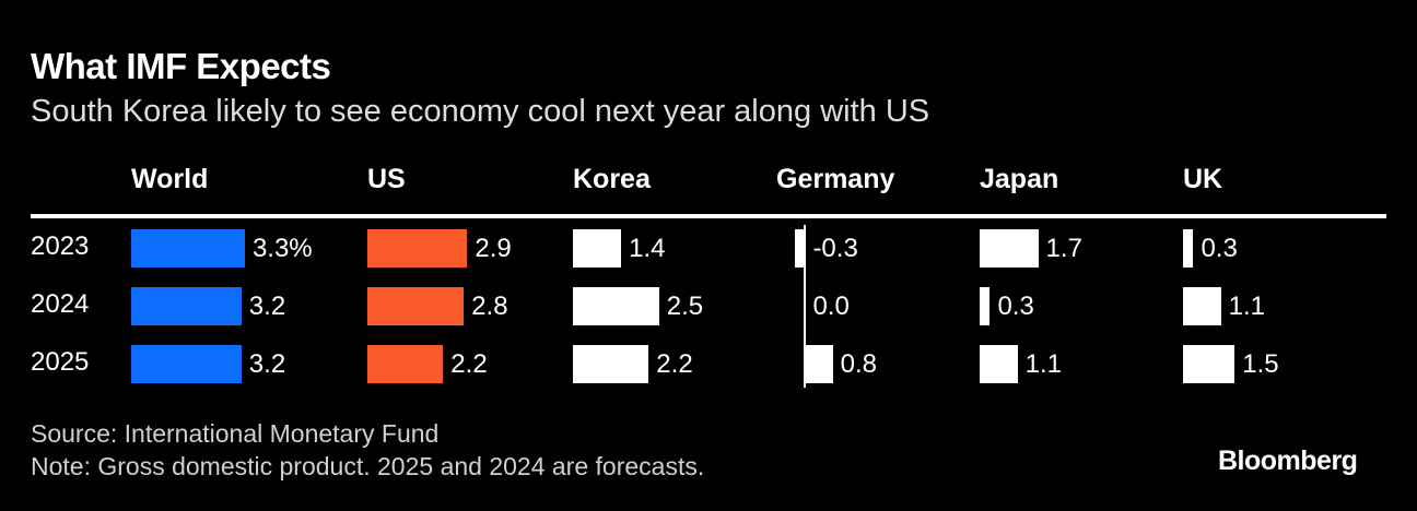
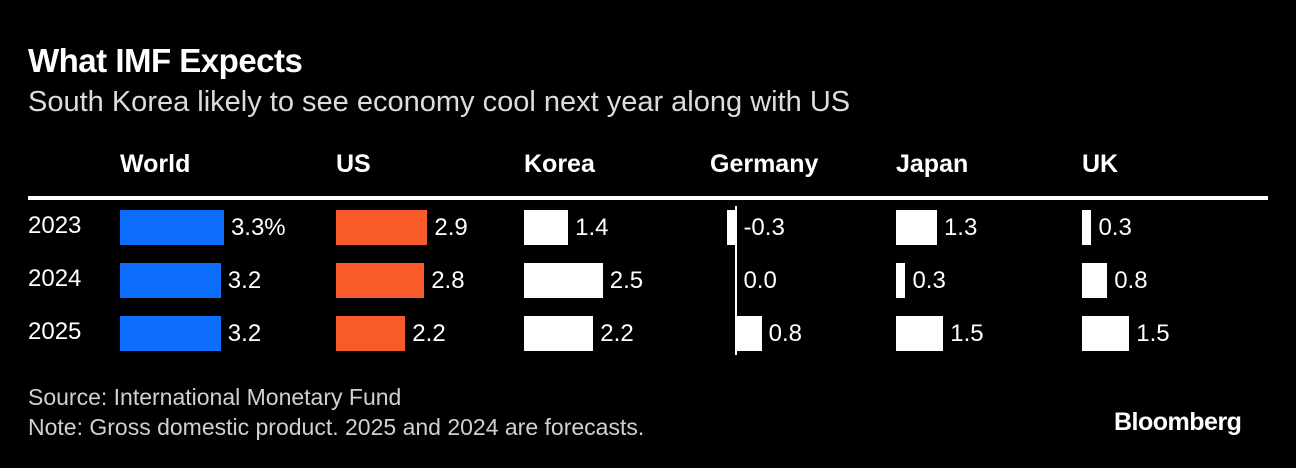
Japan/2023: 1.7 -> 1.3
UK/2024: 1.1 -> 0.8
Japan/2025: 1.1 -> 1.5
